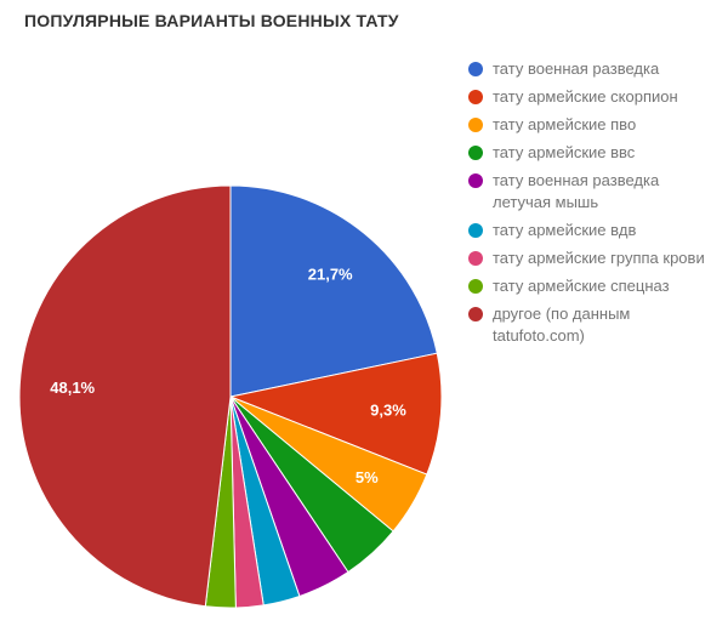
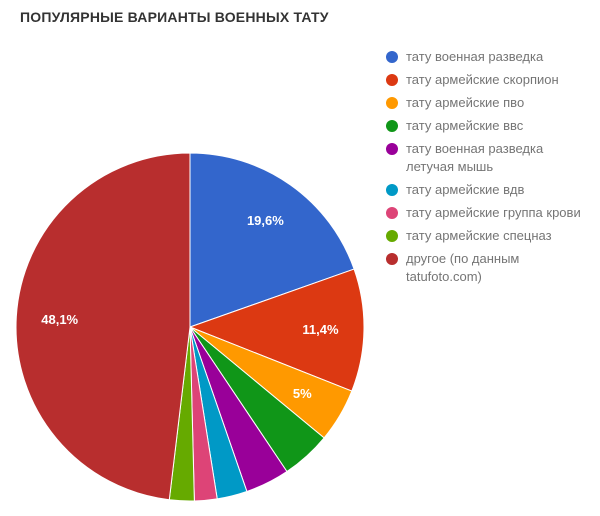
тату военная разведка: 21,7% -> 19,6%
тату армейские скорпион: 9,3% -> 11,4%
